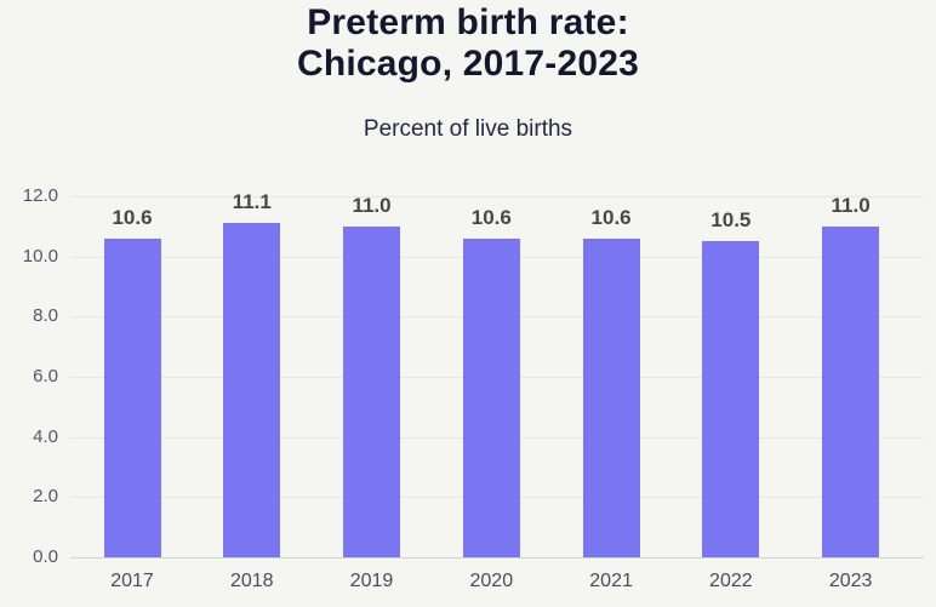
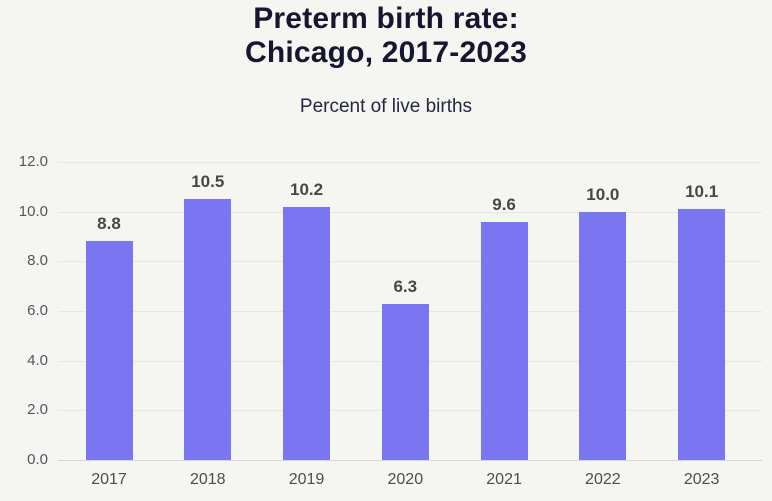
2017: 10.6 -> 8.8
2018: 11.1 -> 10.5
2019: 11.0 -> 10.2
2020: 10.6 -> 6.3
2021: 10.6 -> 9.6
2022: 10.5 -> 10.0
2023: 11.0 -> 10.1
